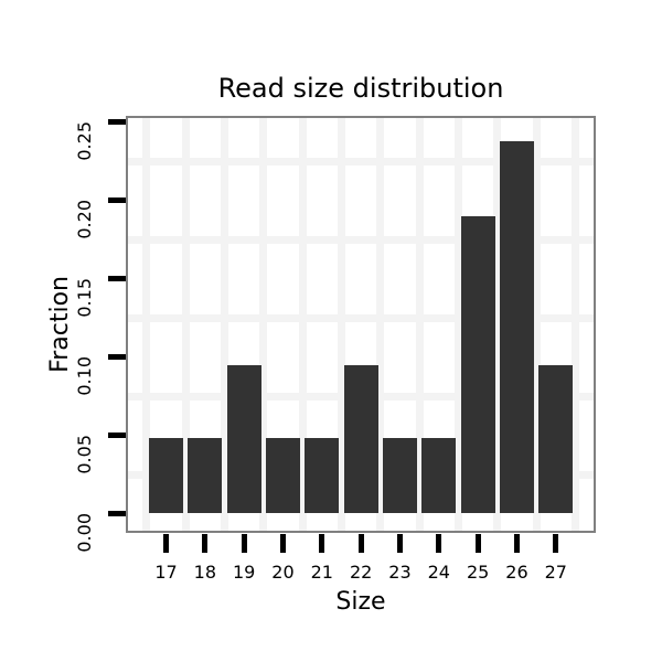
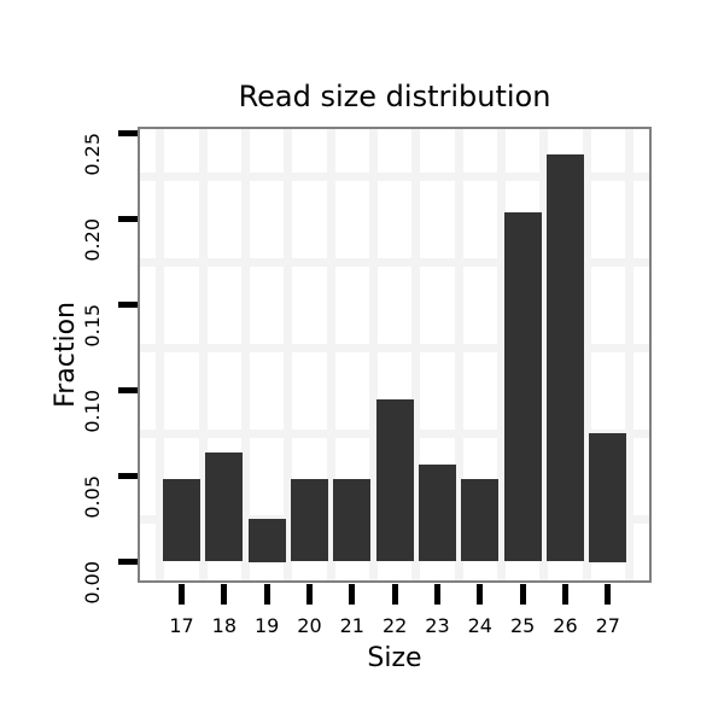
18: 0.048 -> 0.064
19: 0.095 -> 0.025
23: 0.048 -> 0.057
25: 0.190 -> 0.204
27: 0.095 -> 0.075
